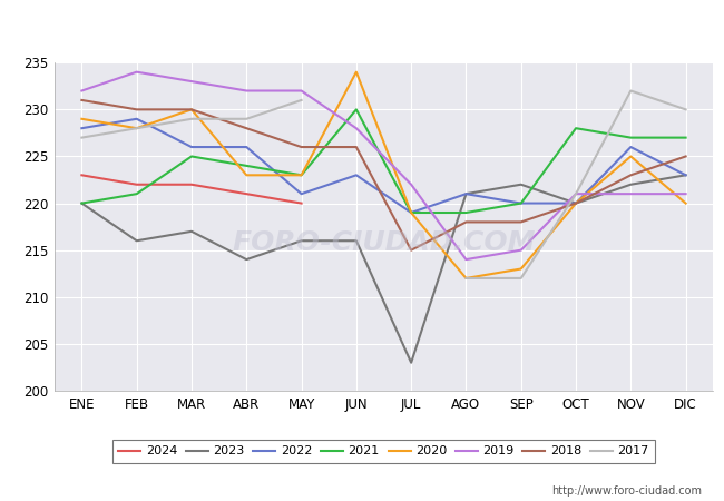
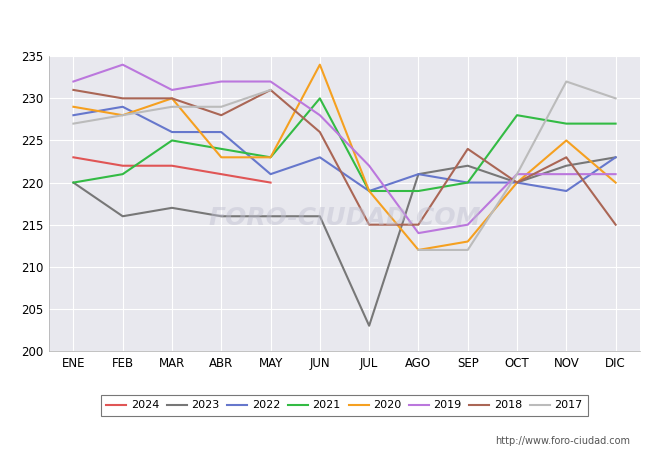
2019/MAR: 233 -> 231
2023/ABR: 214 -> 216
2018/MAY: 226 -> 231
2018/AGO: 218 -> 215
2018/SEP: 218 -> 224
2022/NOV: 226 -> 219
2018/DIC: 225 -> 215
